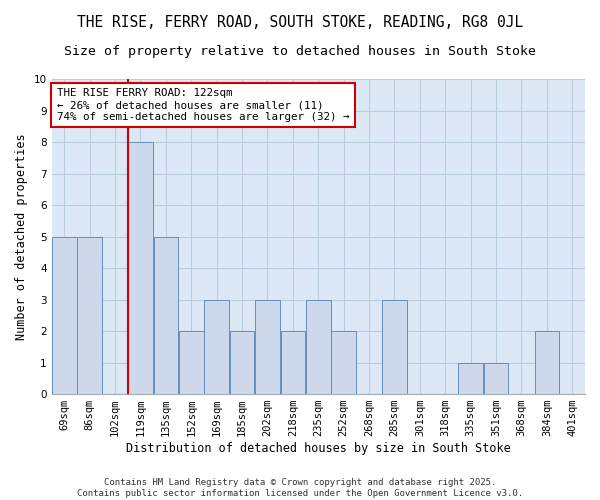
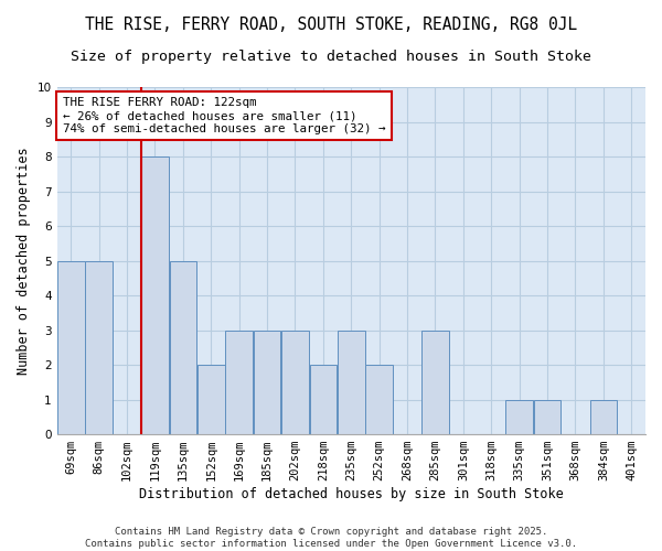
185sqm: 2 -> 3
384sqm: 2 -> 1
